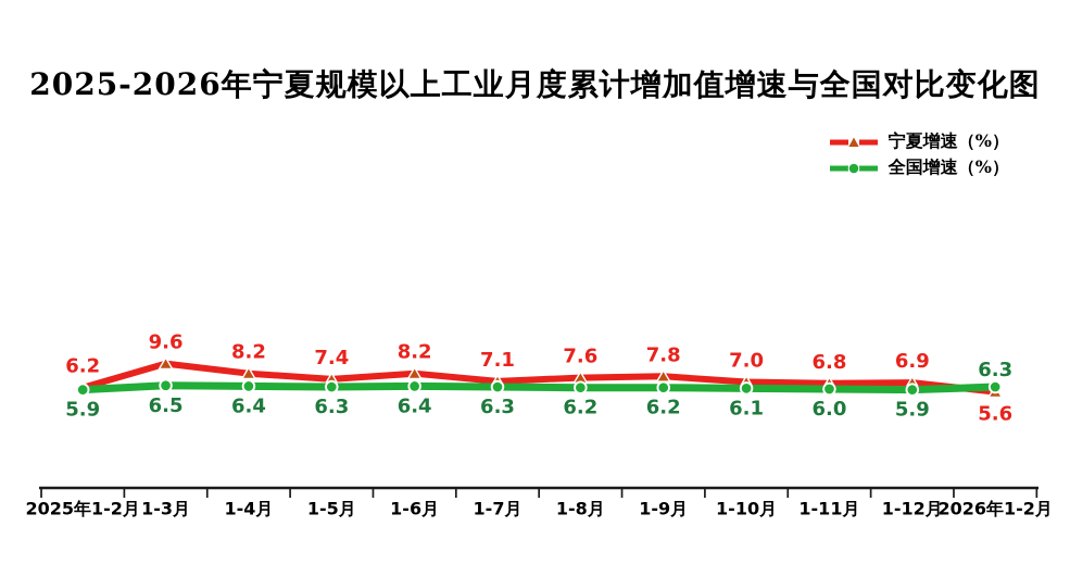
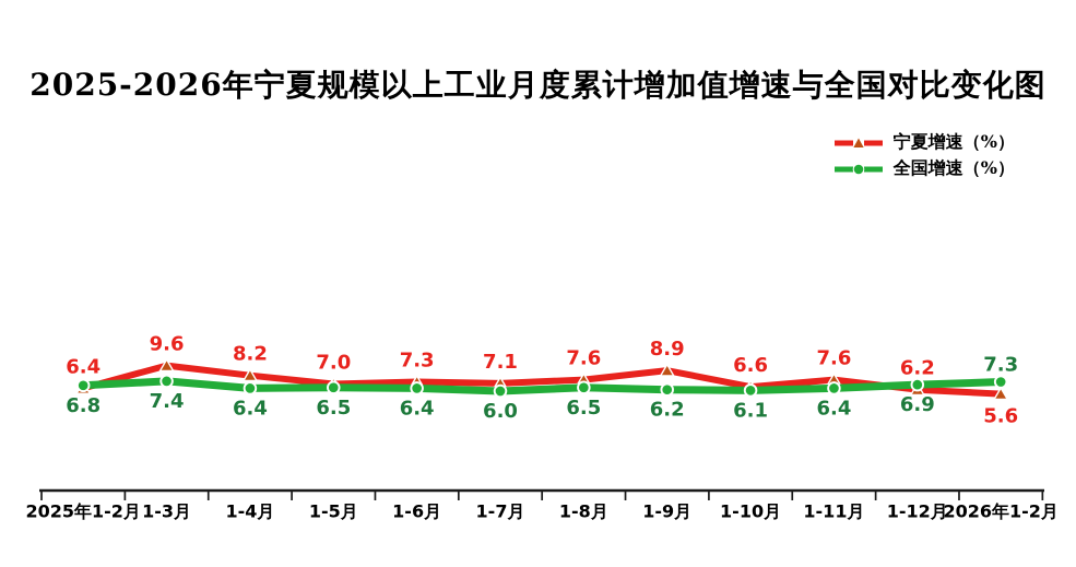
宁夏增速（%）/2025年1-2月: 6.2 -> 6.4
全国增速（%）/2025年1-2月: 5.9 -> 6.8
全国增速（%）/1-3月: 6.5 -> 7.4
宁夏增速（%）/1-5月: 7.4 -> 7.0
全国增速（%）/1-5月: 6.3 -> 6.5
宁夏增速（%）/1-6月: 8.2 -> 7.3
全国增速（%）/1-7月: 6.3 -> 6.0
全国增速（%）/1-8月: 6.2 -> 6.5
宁夏增速（%）/1-9月: 7.8 -> 8.9
宁夏增速（%）/1-10月: 7.0 -> 6.6
宁夏增速（%）/1-11月: 6.8 -> 7.6
全国增速（%）/1-11月: 6.0 -> 6.4
宁夏增速（%）/1-12月: 6.9 -> 6.2
全国增速（%）/1-12月: 5.9 -> 6.9
全国增速（%）/2026年1-2月: 6.3 -> 7.3
